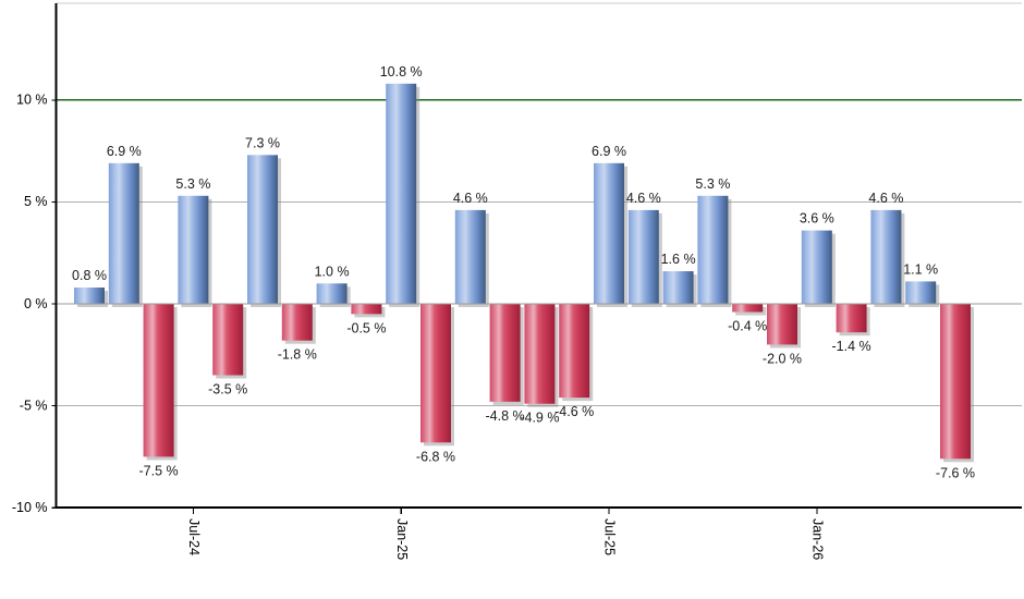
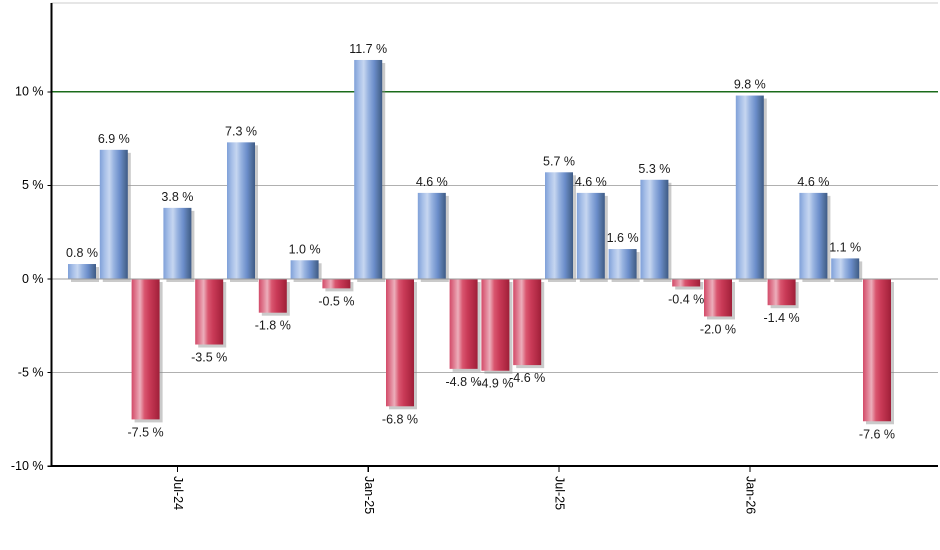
Jul-24: 5.3 -> 3.8
Jan-25: 10.8 -> 11.7
Jul-25: 6.9 -> 5.7
Jan-26: 3.6 -> 9.8
